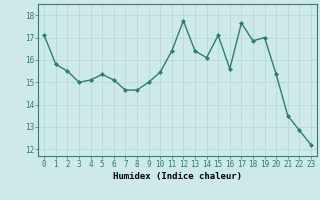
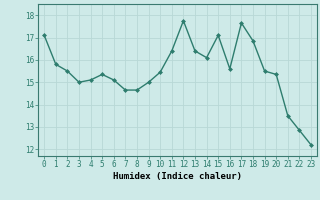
19: 17.00 -> 15.50
